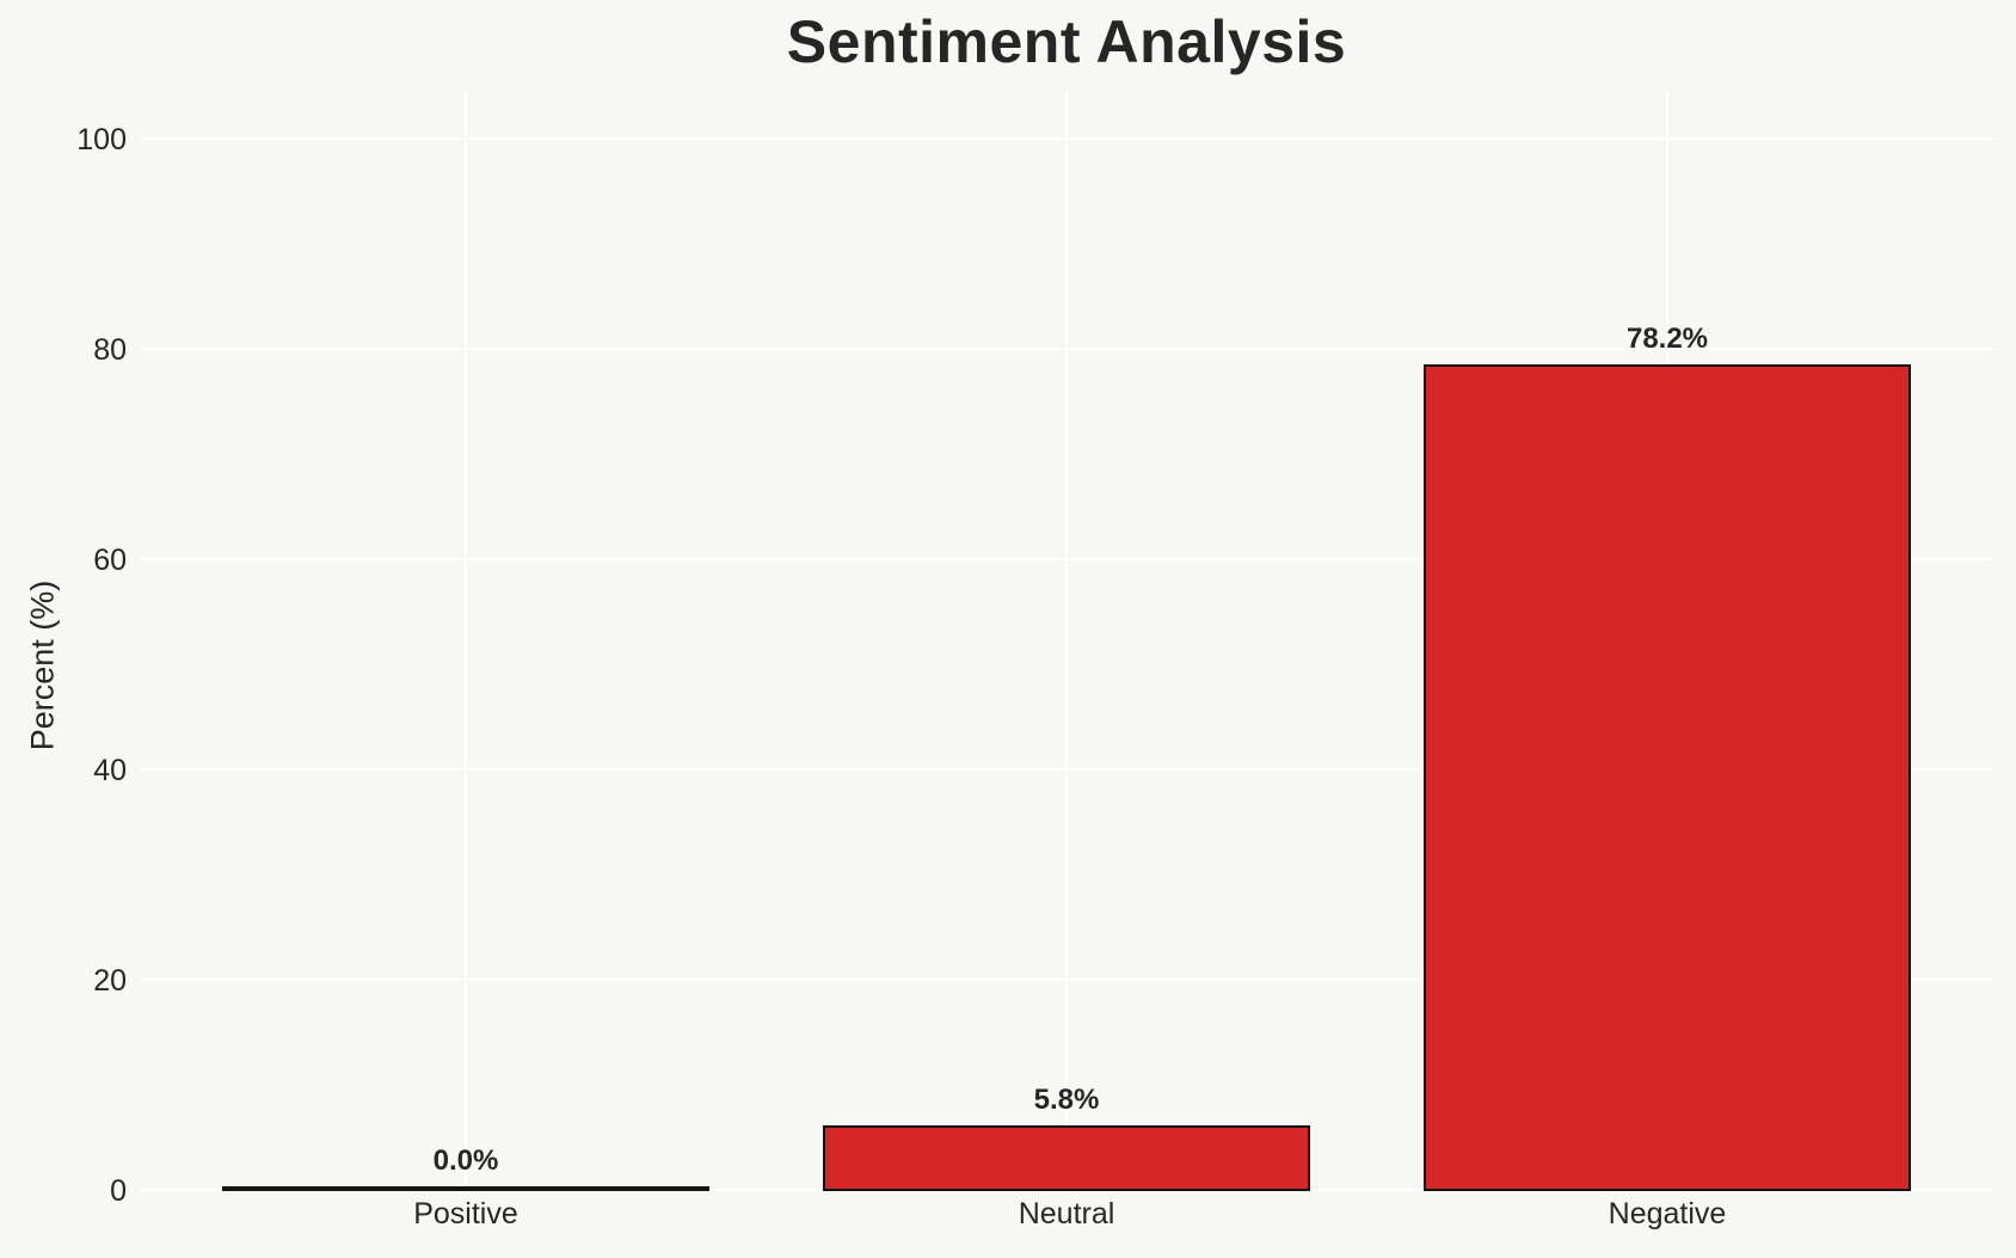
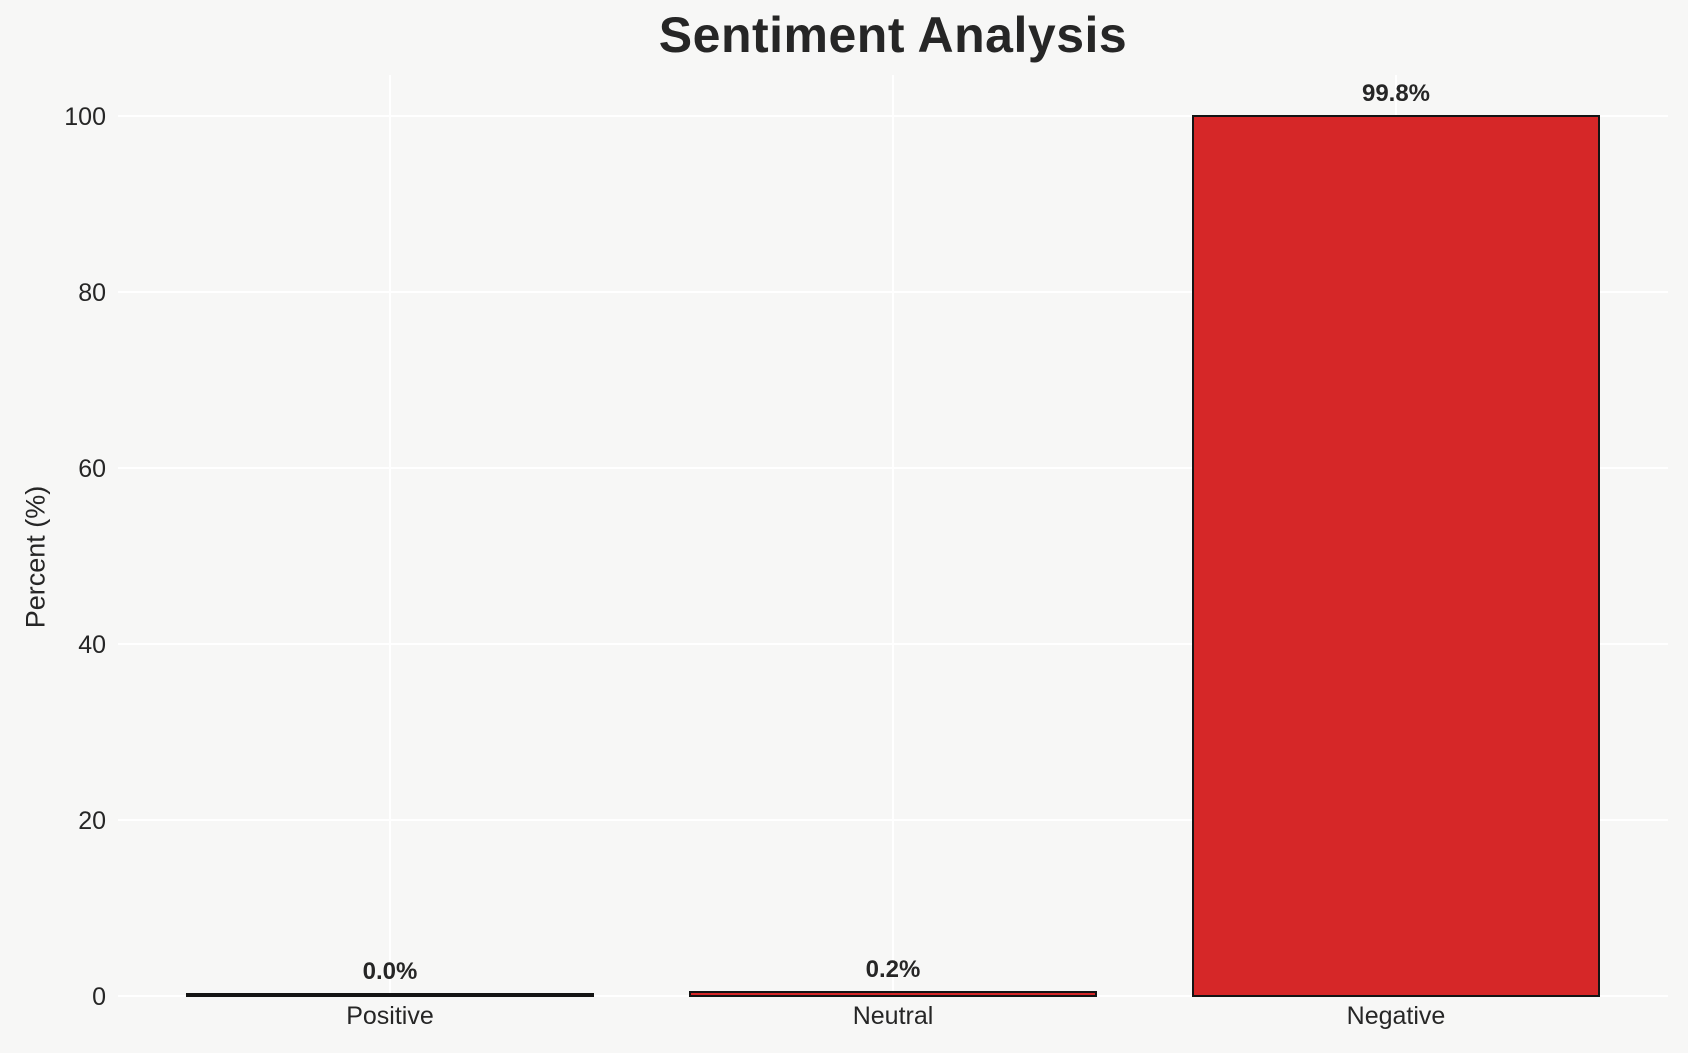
Neutral: 5.8% -> 0.2%
Negative: 78.2% -> 99.8%
